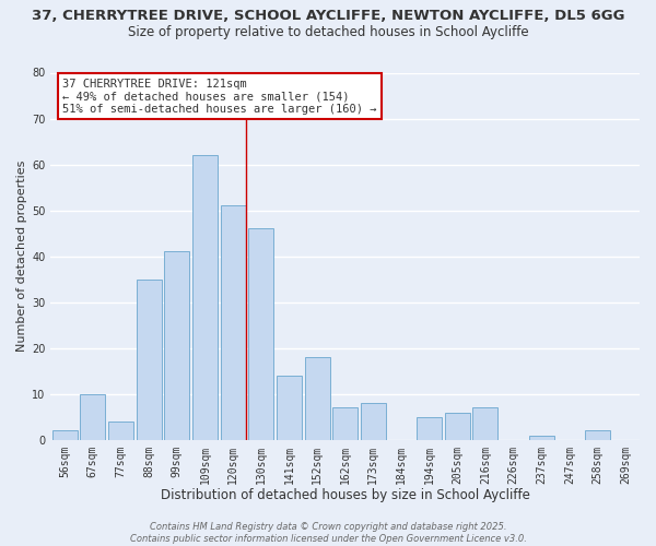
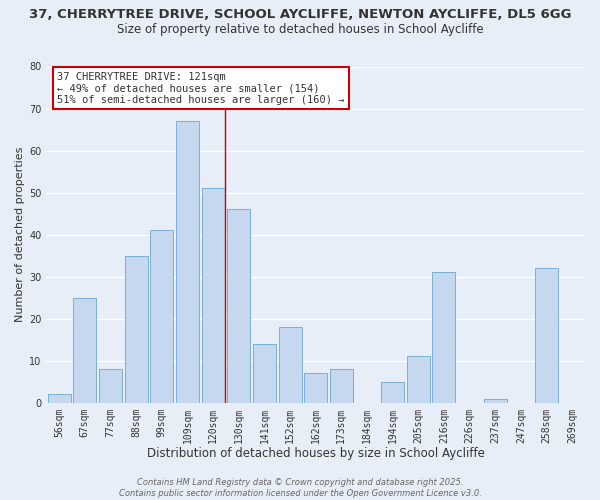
67sqm: 10 -> 25
77sqm: 4 -> 8
109sqm: 62 -> 67
205sqm: 6 -> 11
216sqm: 7 -> 31
258sqm: 2 -> 32
